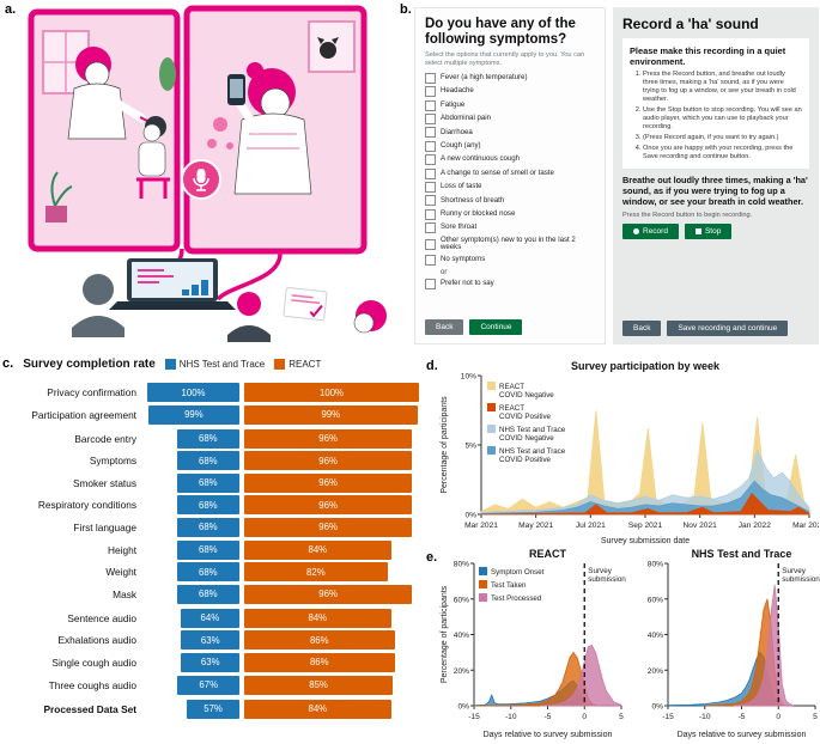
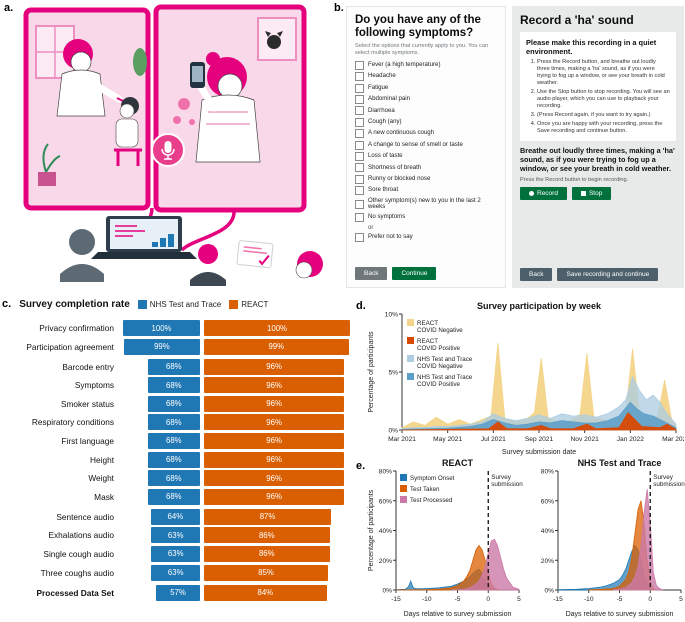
Survey completion rate/REACT/Height: 84% -> 96%
Survey completion rate/REACT/Weight: 82% -> 96%
Survey completion rate/REACT/Sentence audio: 84% -> 87%
Survey completion rate/NHS Test and Trace/Three coughs audio: 67% -> 63%
